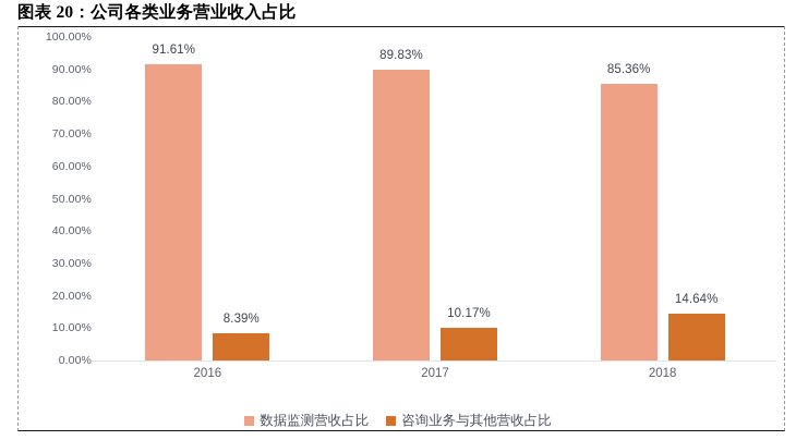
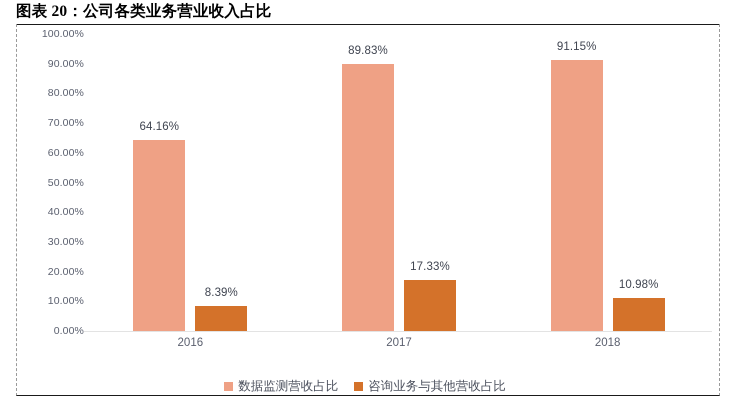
数据监测营收占比/2016: 91.61% -> 64.16%
咨询业务与其他营收占比/2017: 10.17% -> 17.33%
数据监测营收占比/2018: 85.36% -> 91.15%
咨询业务与其他营收占比/2018: 14.64% -> 10.98%
